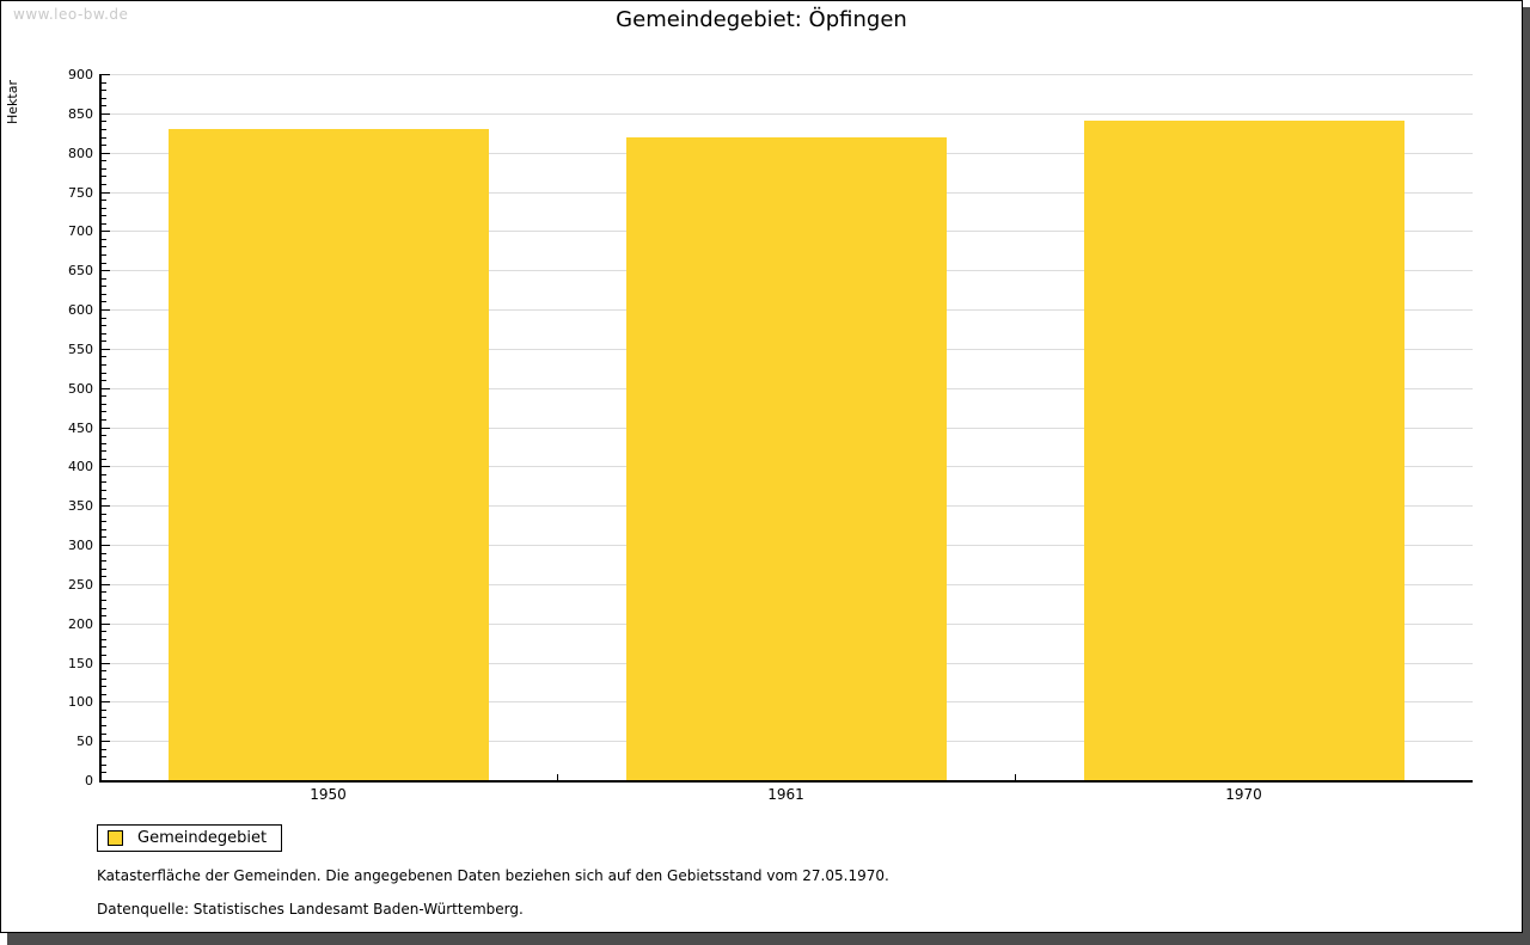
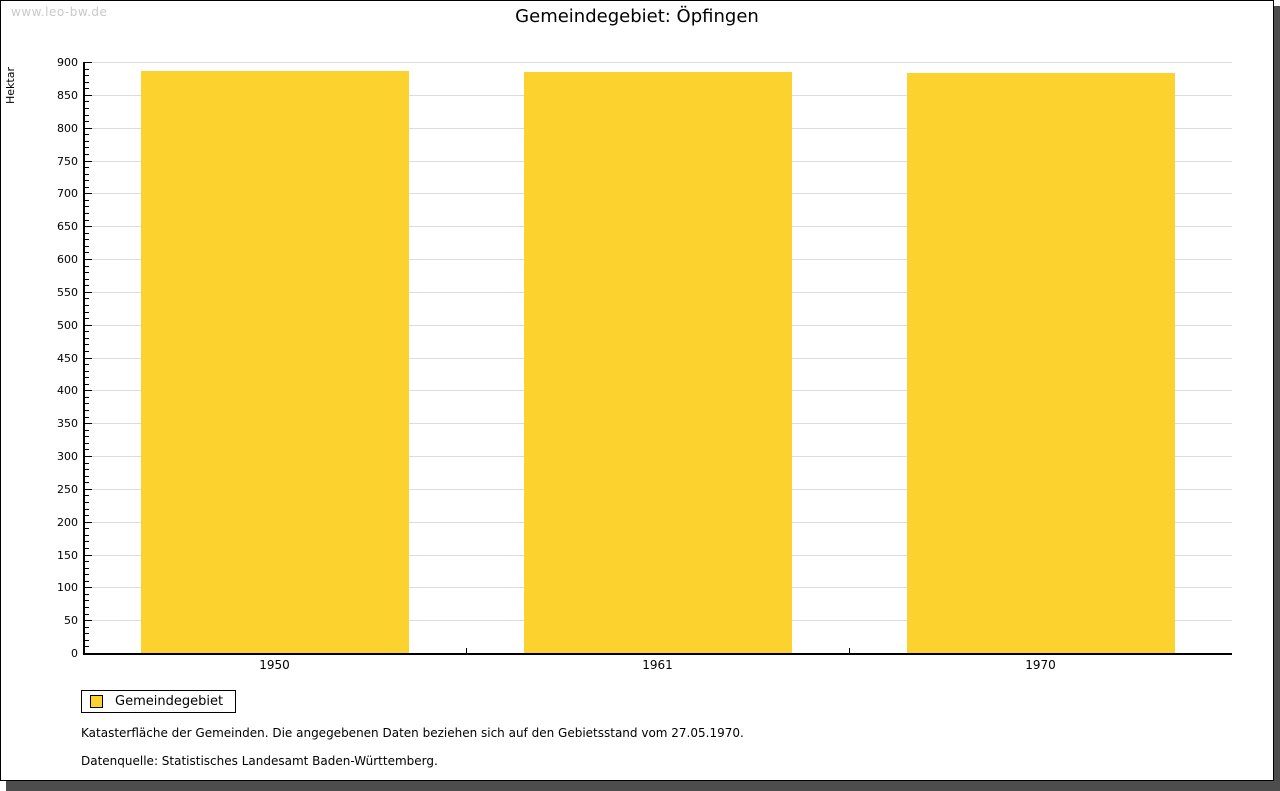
1950: 830 -> 890
1961: 820 -> 880
1970: 840 -> 880
